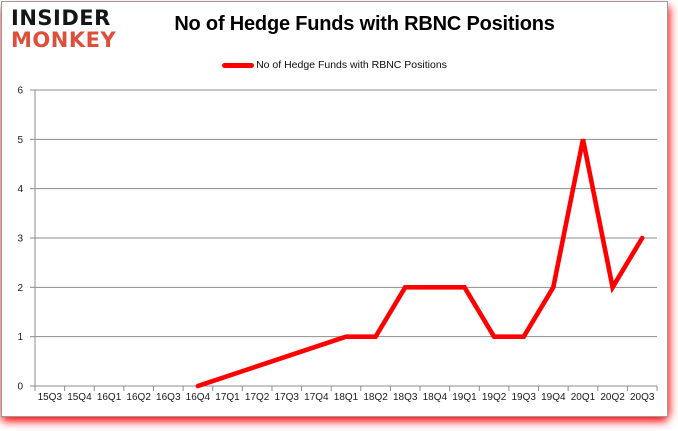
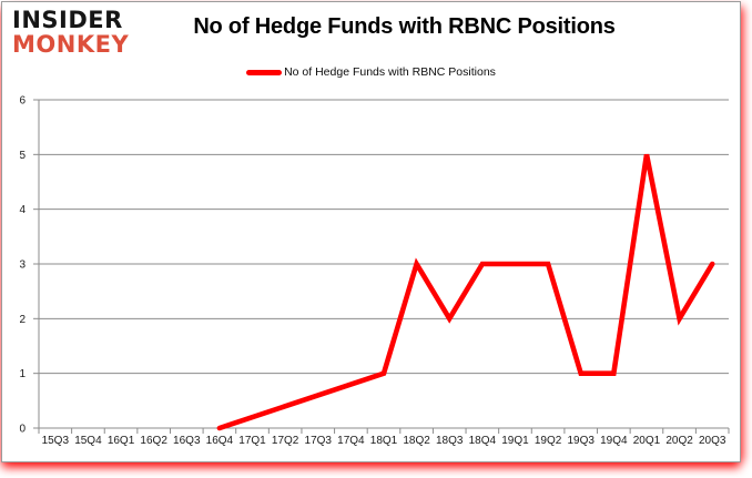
18Q2: 1 -> 3
18Q4: 2 -> 3
19Q1: 2 -> 3
19Q2: 1 -> 3
19Q4: 2 -> 1
